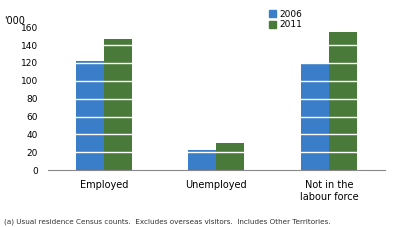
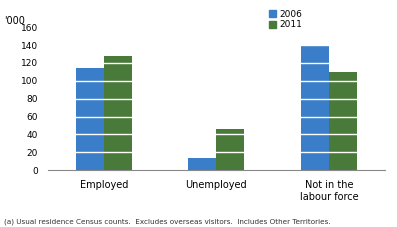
2006/Employed: 122 -> 114
2011/Employed: 147 -> 128
2006/Unemployed: 23 -> 14
2011/Unemployed: 31 -> 46
2006/Not in the labour force: 120 -> 140
2011/Not in the labour force: 155 -> 110
